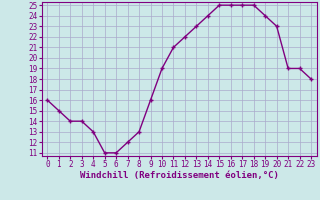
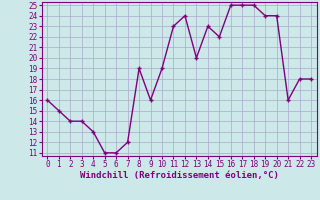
8: 13 -> 19
11: 21 -> 23
12: 22 -> 24
13: 23 -> 20
14: 24 -> 23
15: 25 -> 22
20: 23 -> 24
21: 19 -> 16
22: 19 -> 18
